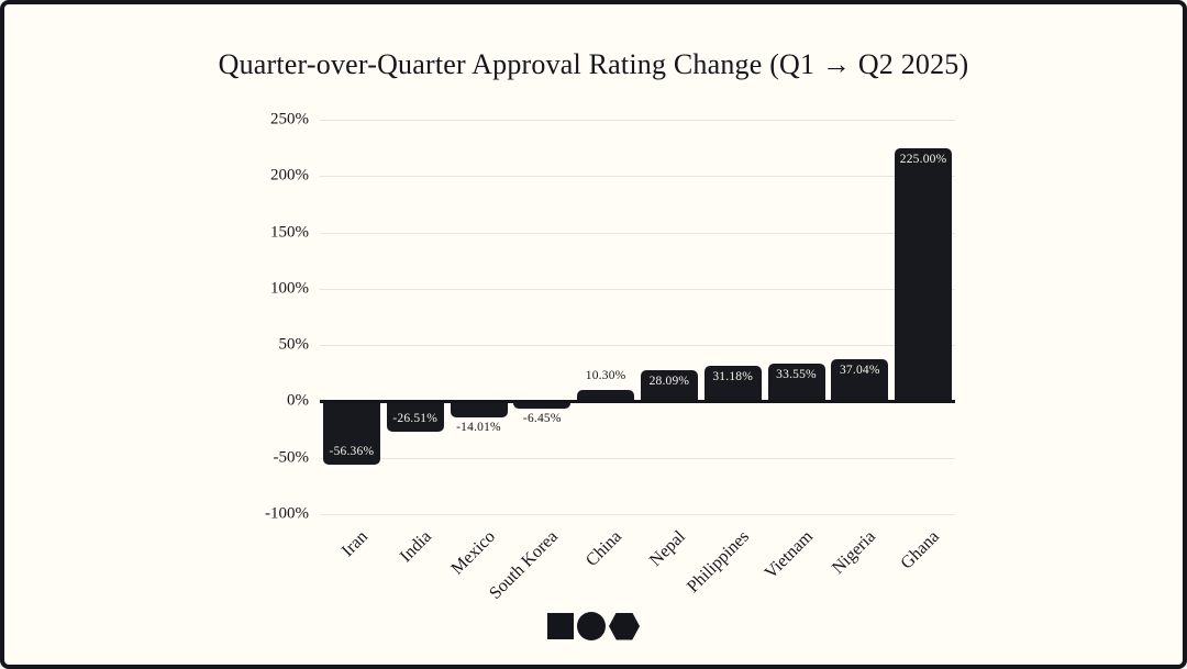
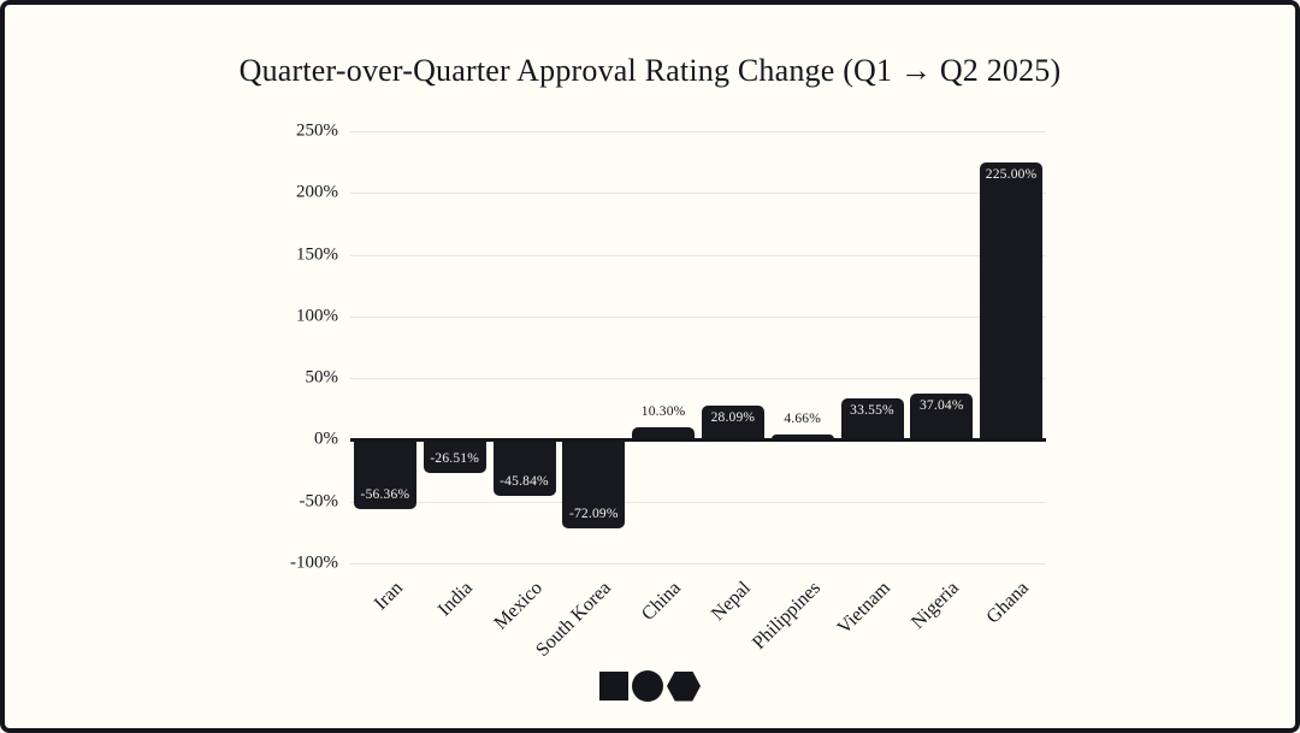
Mexico: -14.01% -> -45.84%
South Korea: -6.45% -> -72.09%
Philippines: 31.18% -> 4.66%
